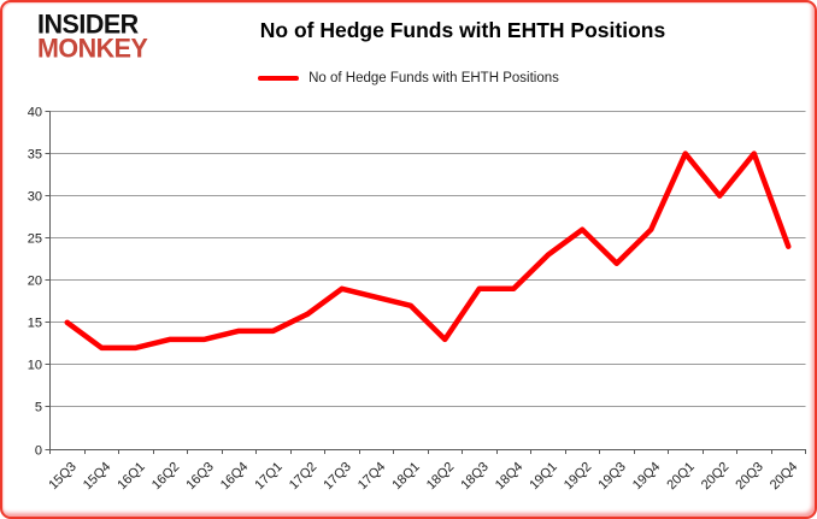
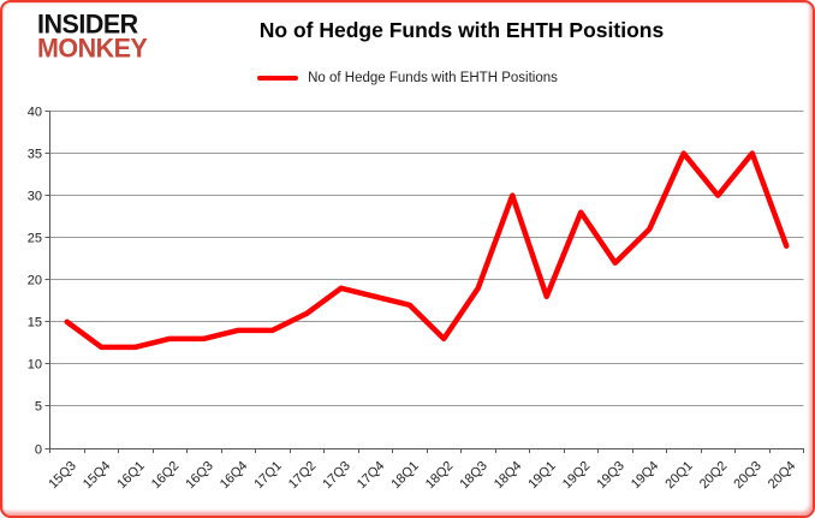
18Q4: 19 -> 30
19Q1: 23 -> 18
19Q2: 26 -> 28
